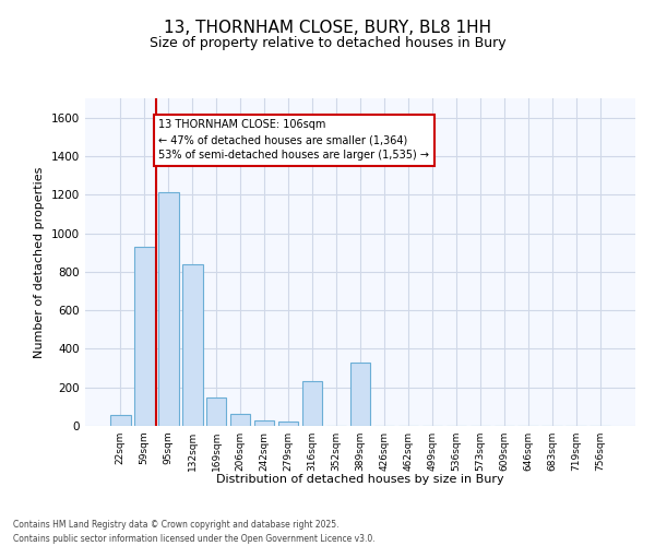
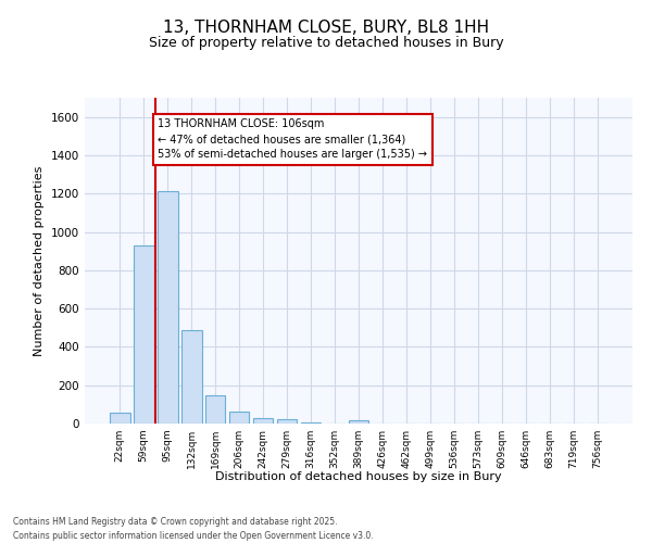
132sqm: 840 -> 490
316sqm: 230 -> 0
389sqm: 330 -> 20
